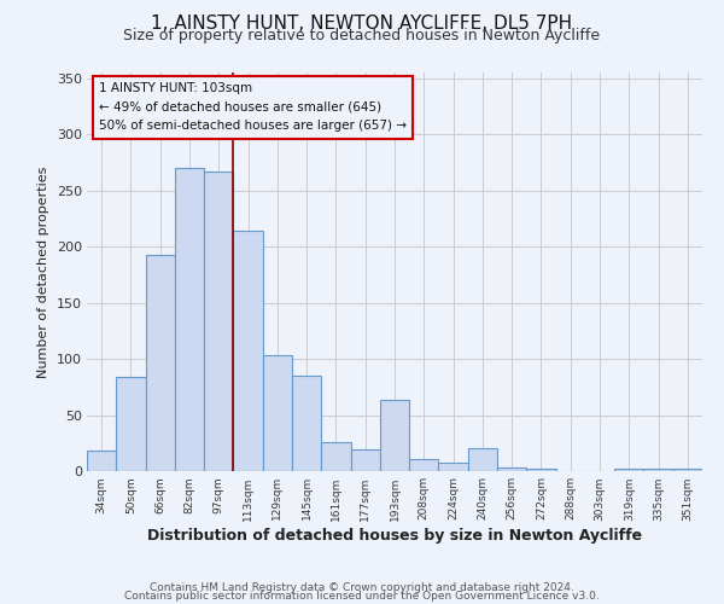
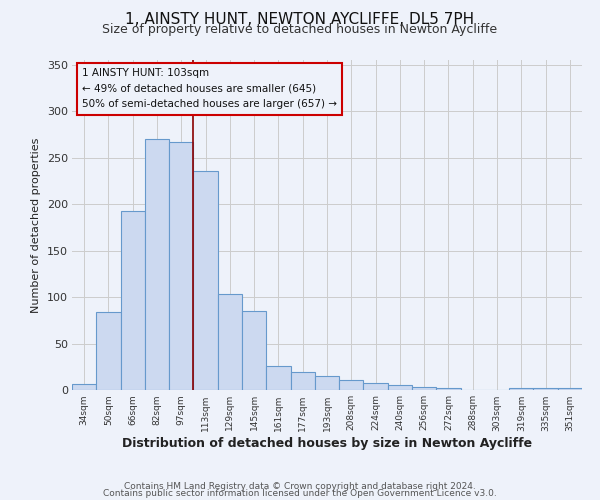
34sqm: 18 -> 6
113sqm: 214 -> 236
193sqm: 64 -> 15
240sqm: 20 -> 5
